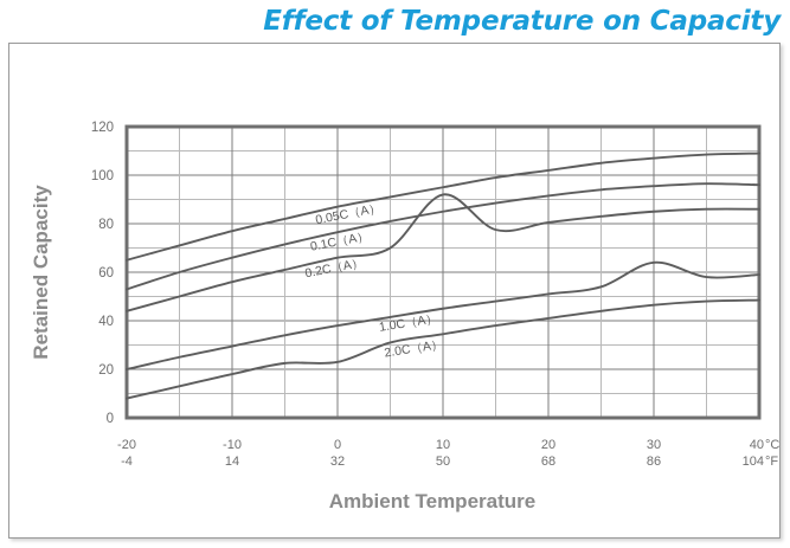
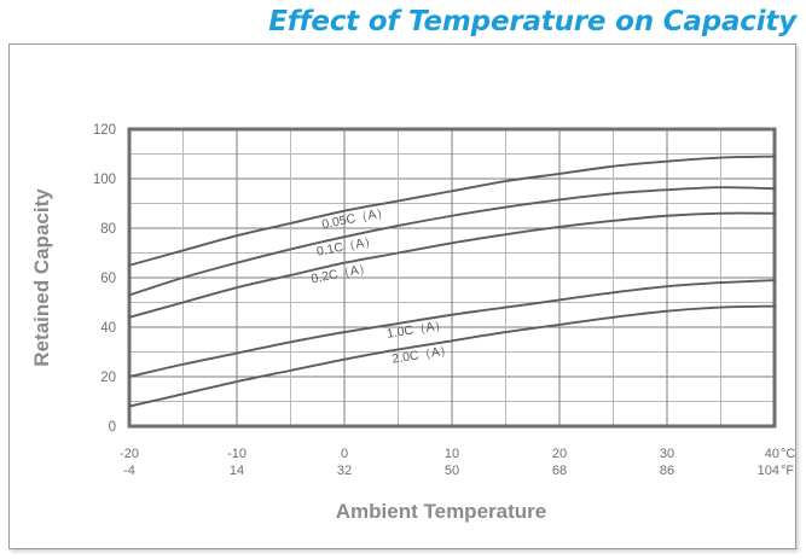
2.0C（A）/0: 23 -> 27
0.2C（A）/10: 92 -> 74
1.0C（A）/30: 64 -> 56
